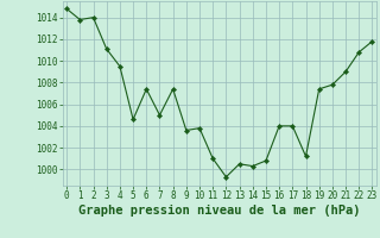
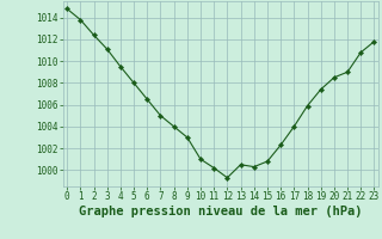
2: 1014.0 -> 1012.4
5: 1004.6 -> 1008.0
6: 1007.4 -> 1006.5
8: 1007.4 -> 1004.0
9: 1003.6 -> 1003.0
10: 1003.8 -> 1001.0
11: 1001.0 -> 1000.2
16: 1004.0 -> 1002.3
18: 1001.2 -> 1005.9
20: 1007.8 -> 1008.5
